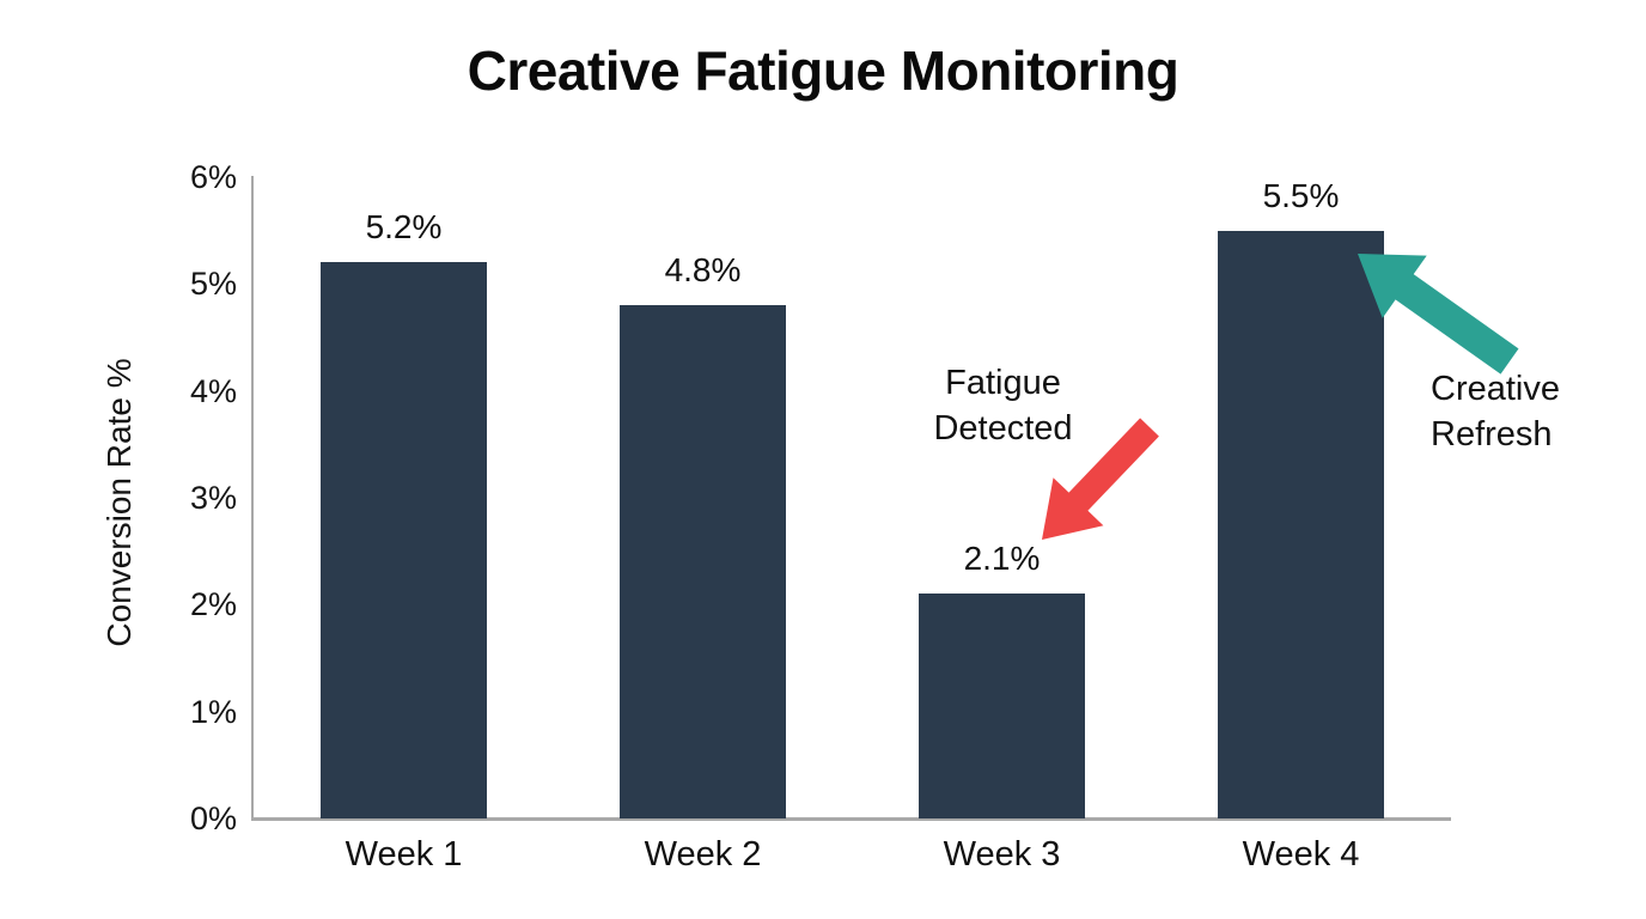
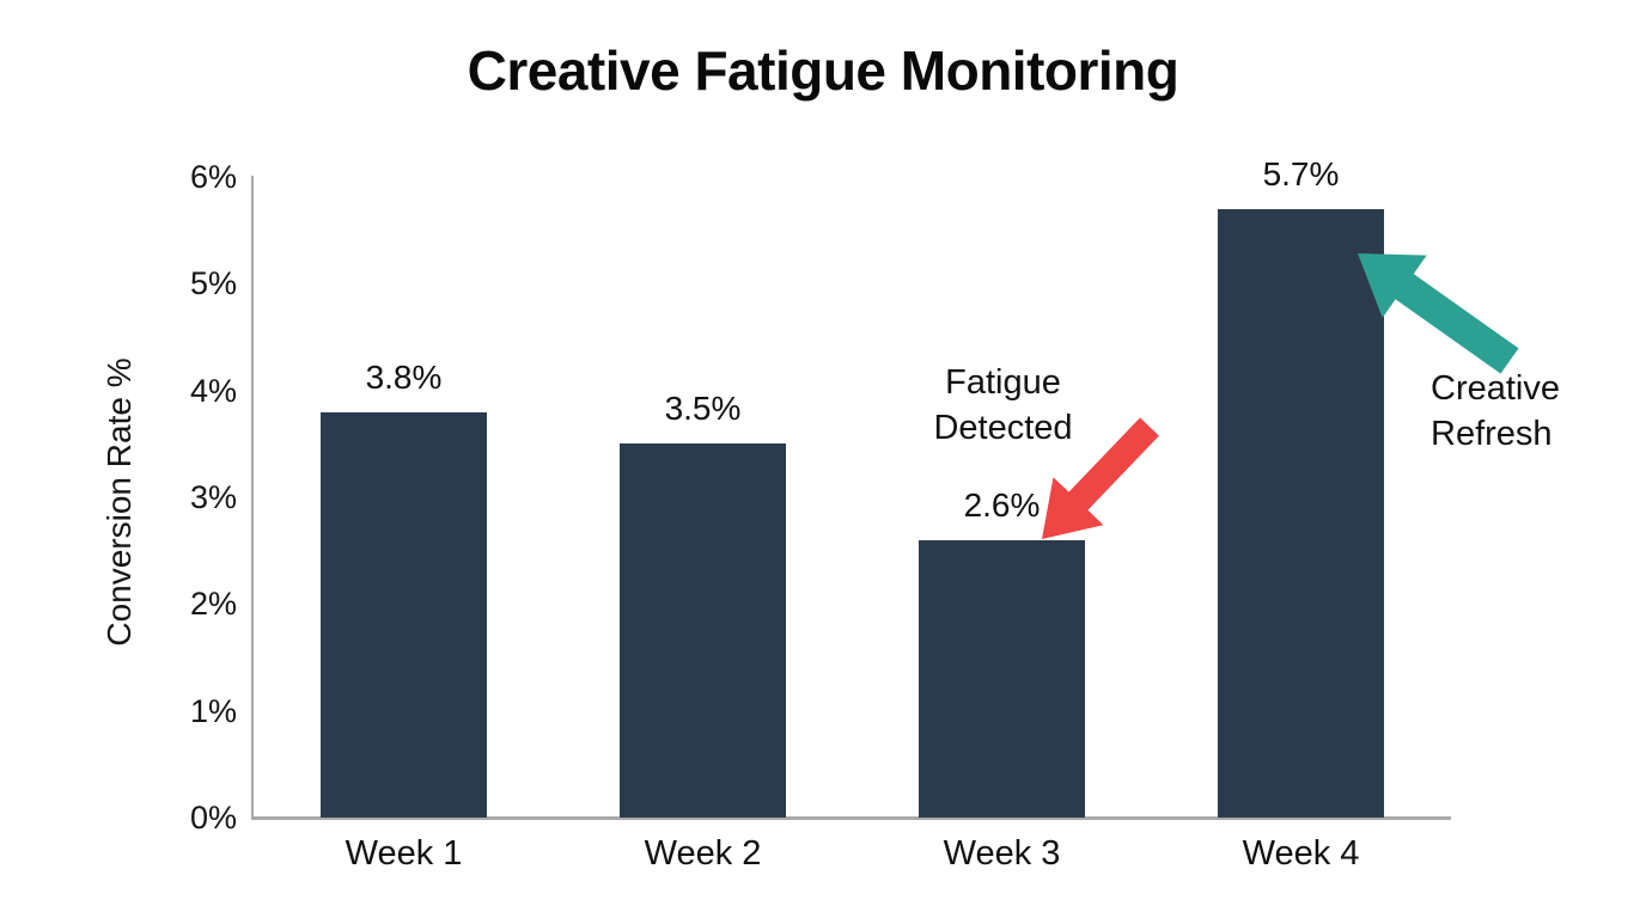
Week 1: 5.2% -> 3.8%
Week 2: 4.8% -> 3.5%
Week 3: 2.1% -> 2.6%
Week 4: 5.5% -> 5.7%
